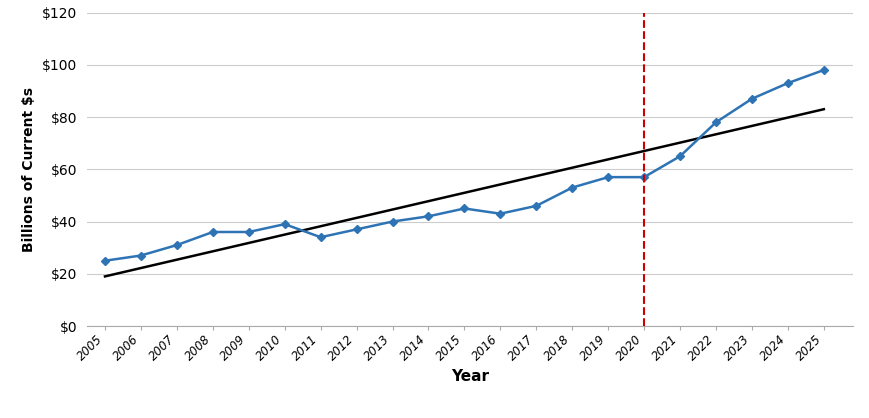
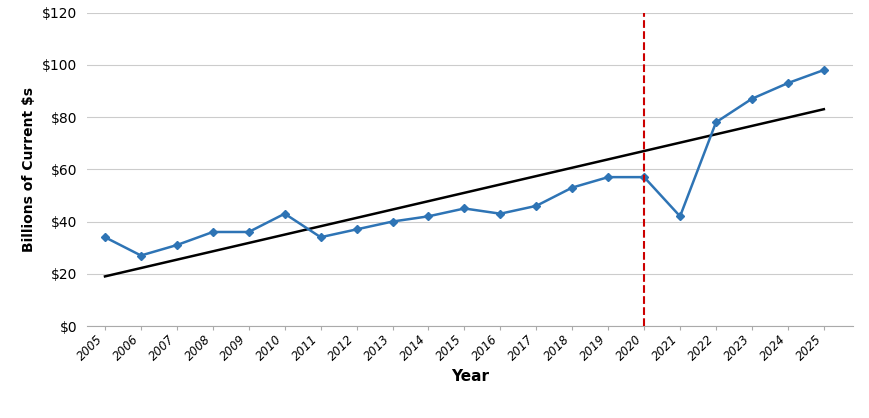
2005: $25 -> $34
2010: $39 -> $43
2021: $65 -> $42
